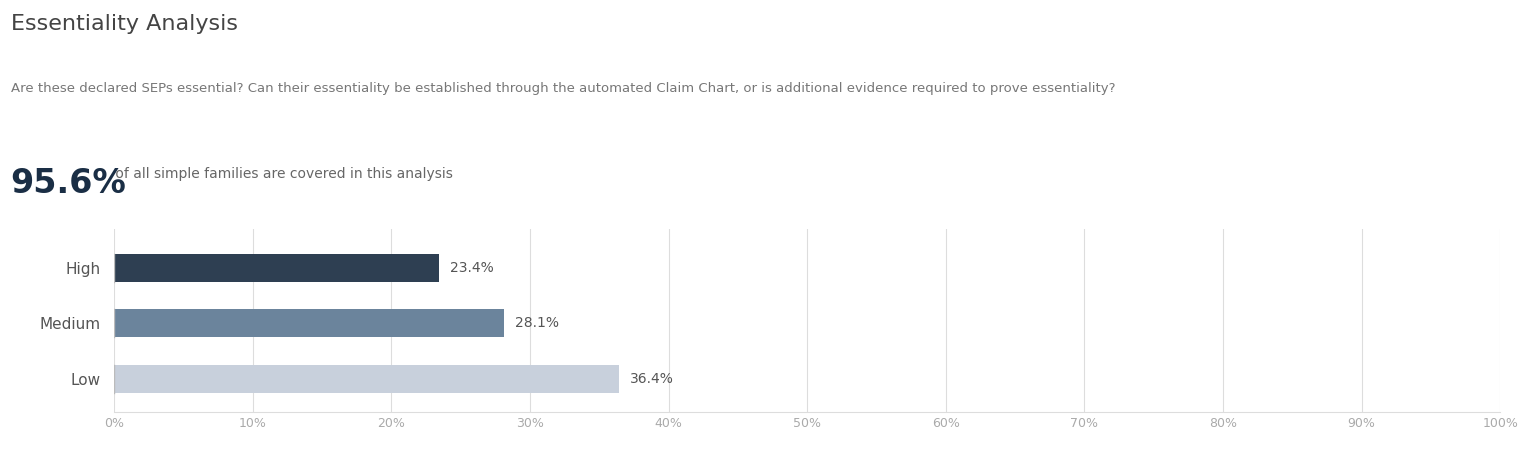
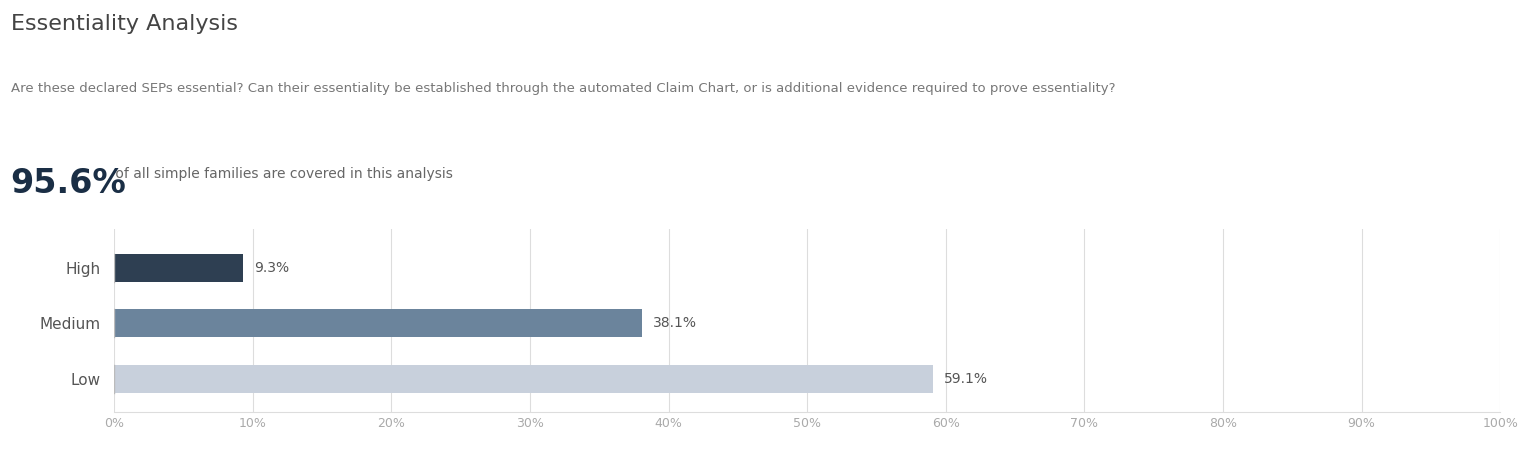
High: 23.4% -> 9.3%
Medium: 28.1% -> 38.1%
Low: 36.4% -> 59.1%
